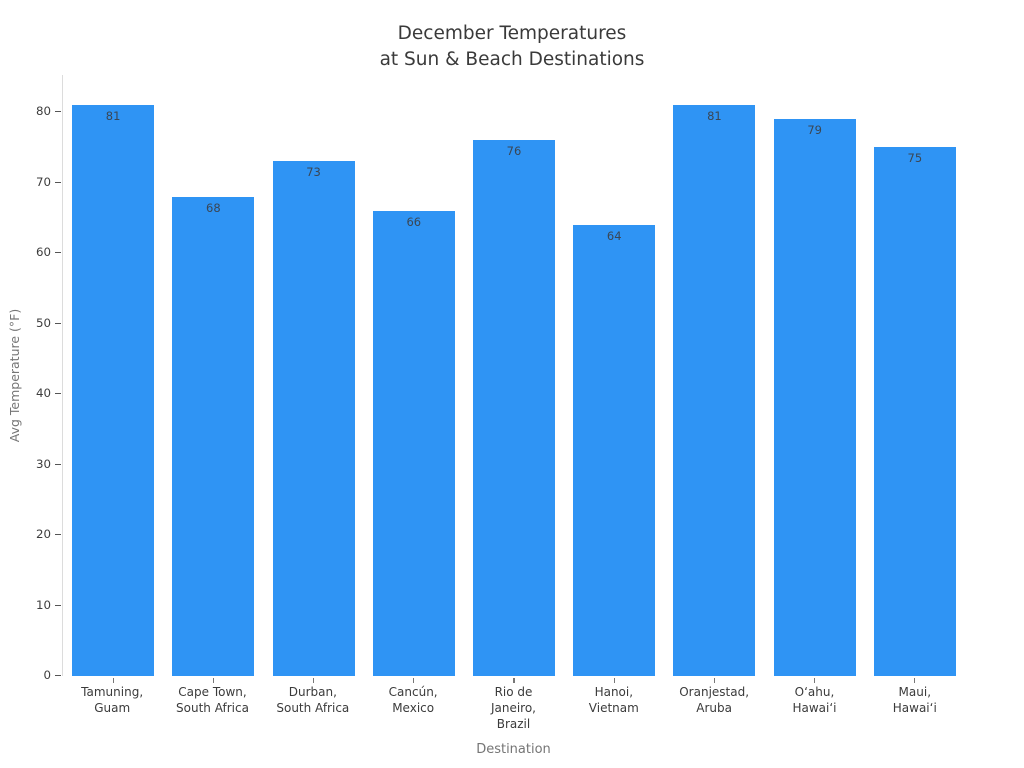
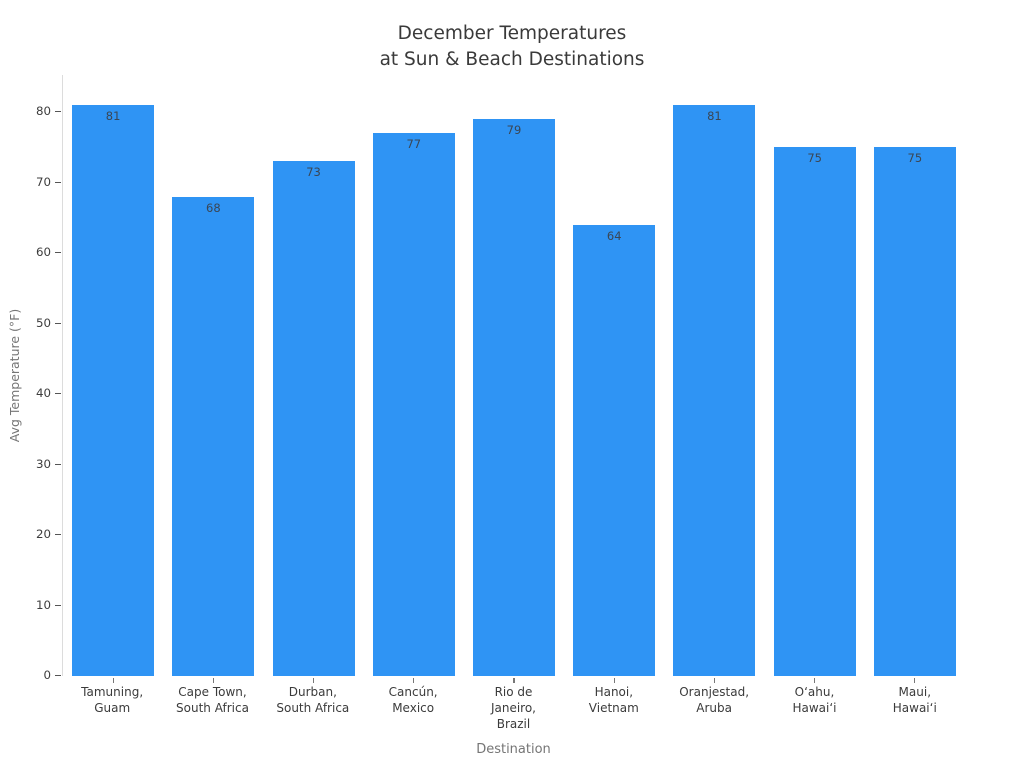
Cancún, Mexico: 66 -> 77
Rio de Janeiro, Brazil: 76 -> 79
Oʻahu, Hawaiʻi: 79 -> 75
